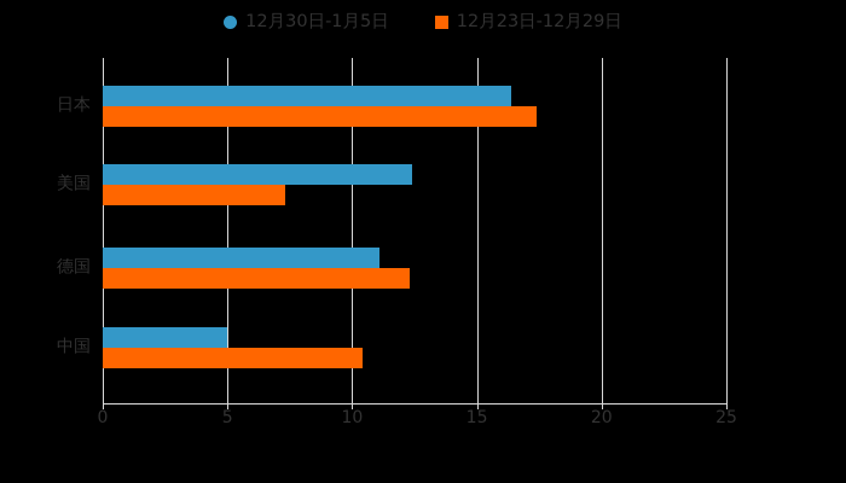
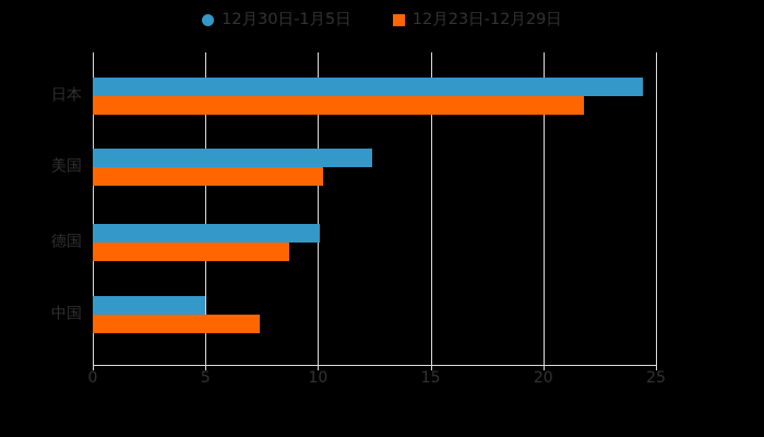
12月30日-1月5日/日本: 16.4 -> 24.4
12月23日-12月29日/日本: 17.4 -> 21.8
12月23日-12月29日/美国: 7.3 -> 10.2
12月30日-1月5日/德国: 11.1 -> 10.1
12月23日-12月29日/德国: 12.3 -> 8.7
12月23日-12月29日/中国: 10.4 -> 7.4
